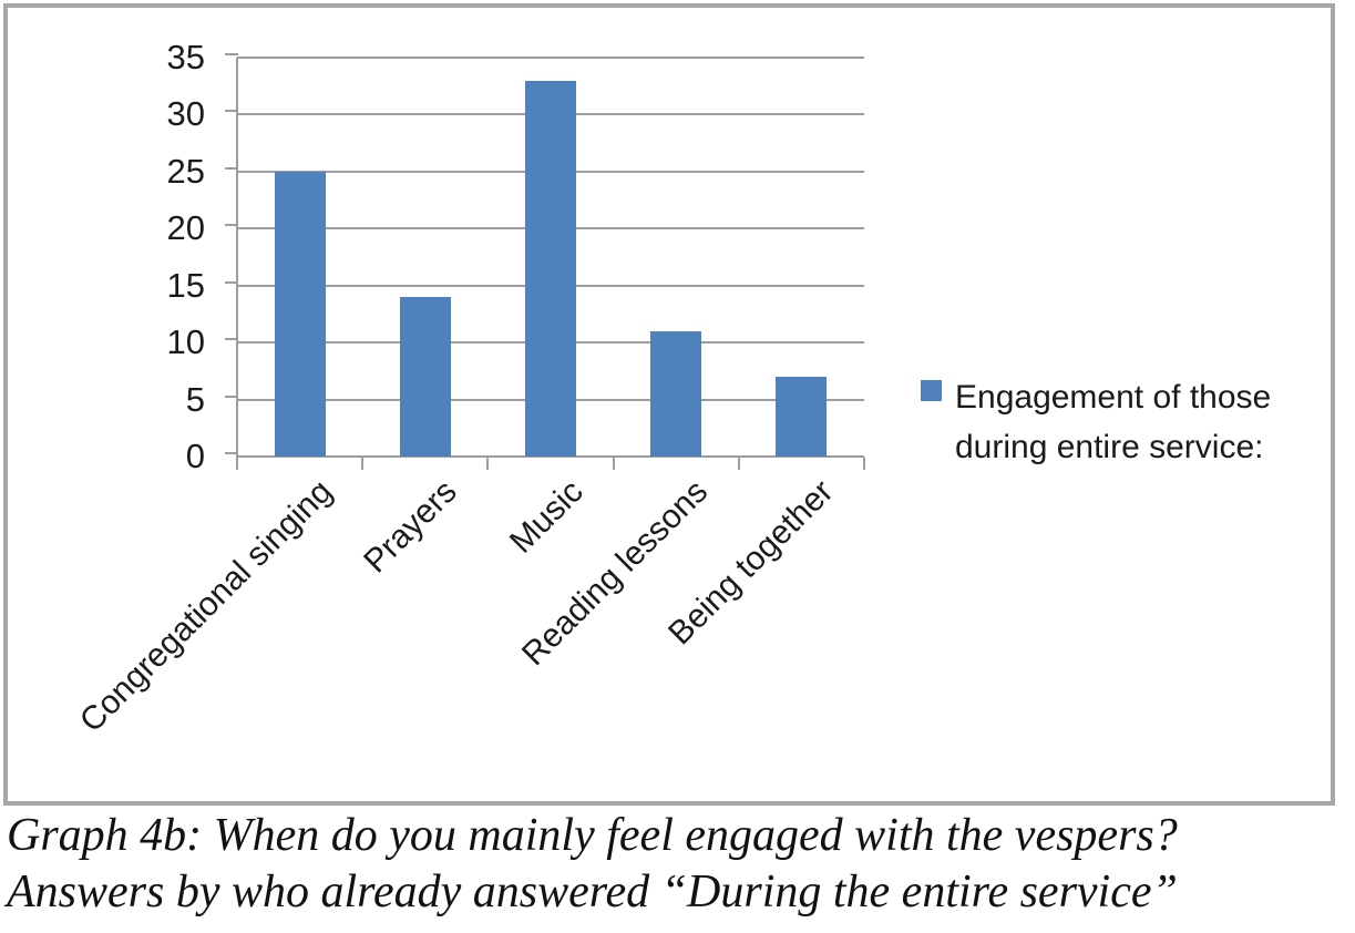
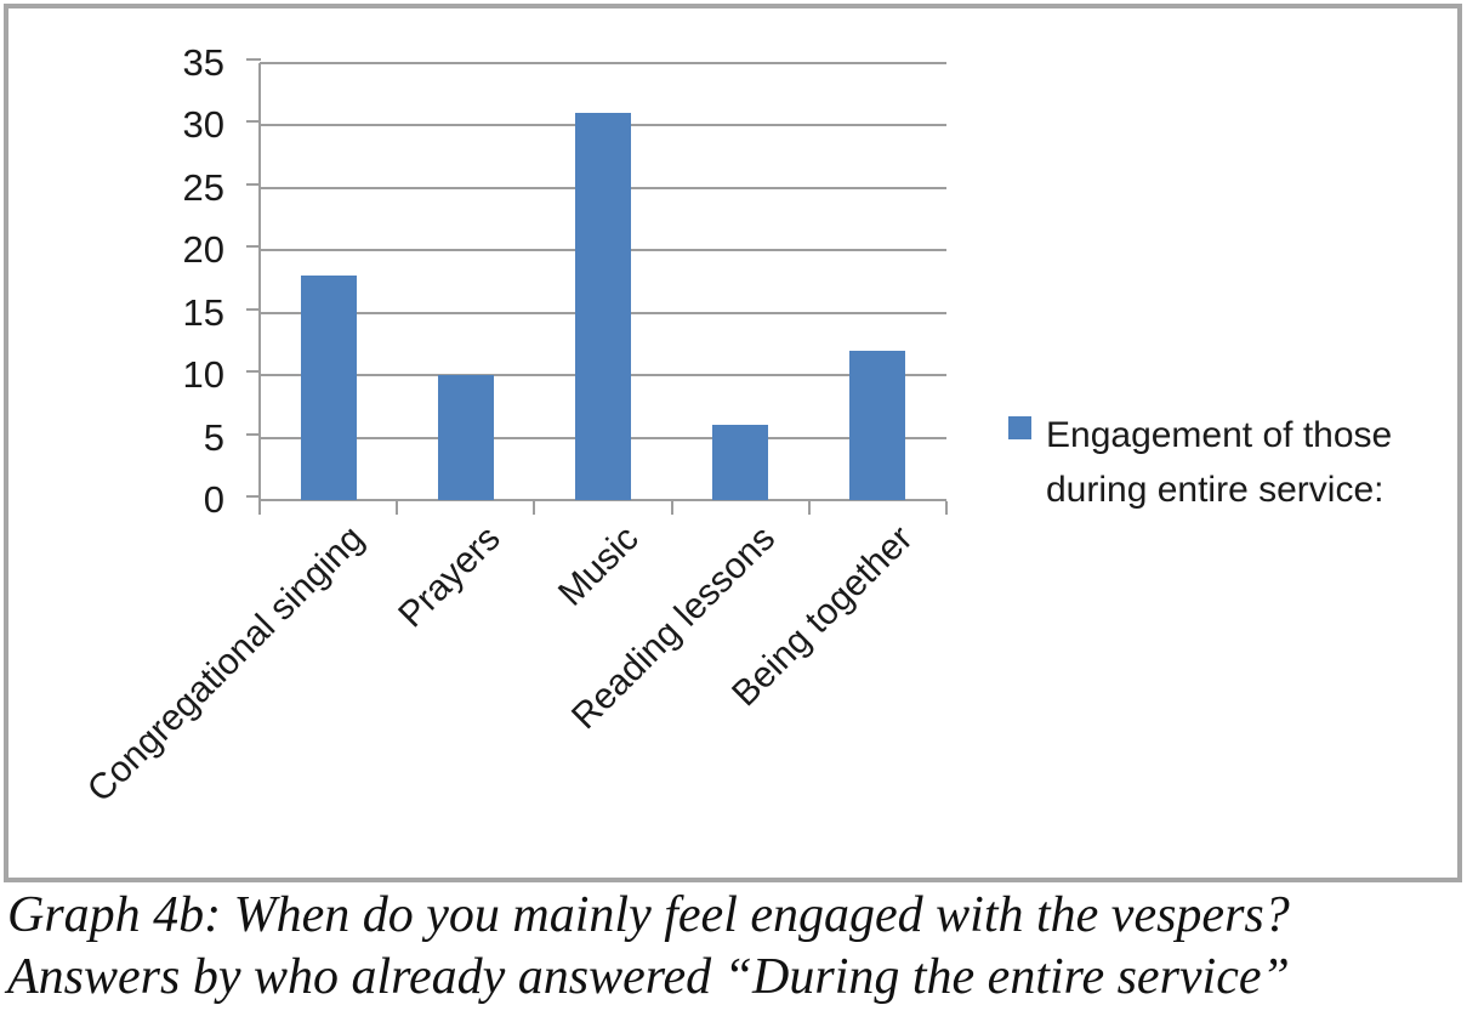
Congregational singing: 25 -> 18
Prayers: 14 -> 10
Music: 33 -> 31
Reading lessons: 11 -> 6
Being together: 7 -> 12
